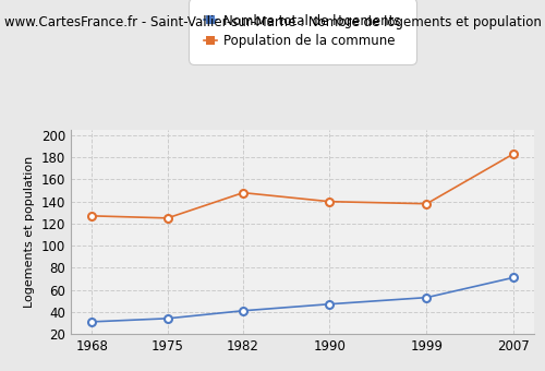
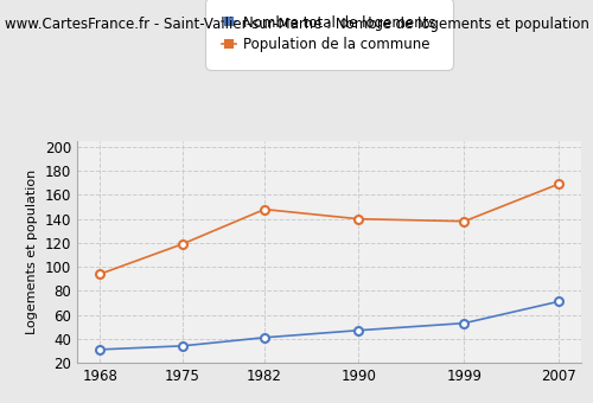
Population de la commune/1968: 127 -> 94
Population de la commune/1975: 125 -> 119
Population de la commune/2007: 183 -> 169
